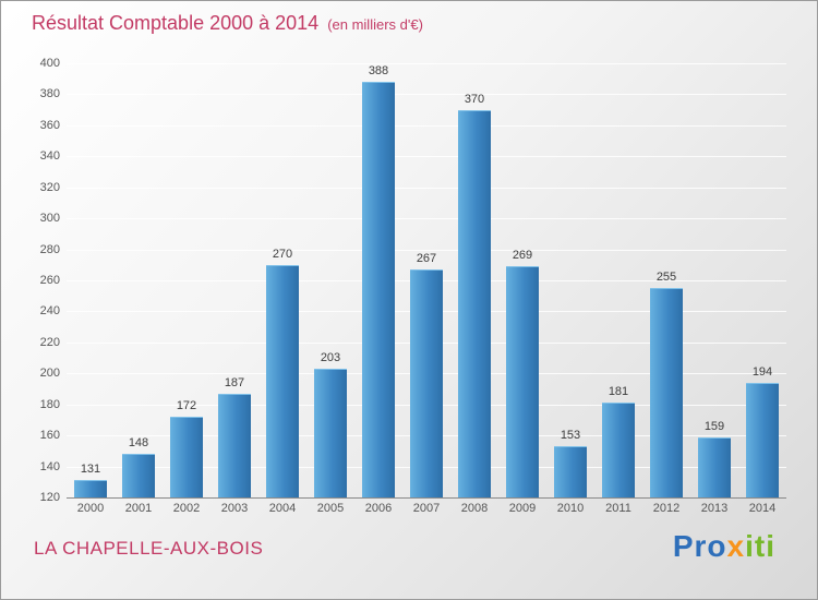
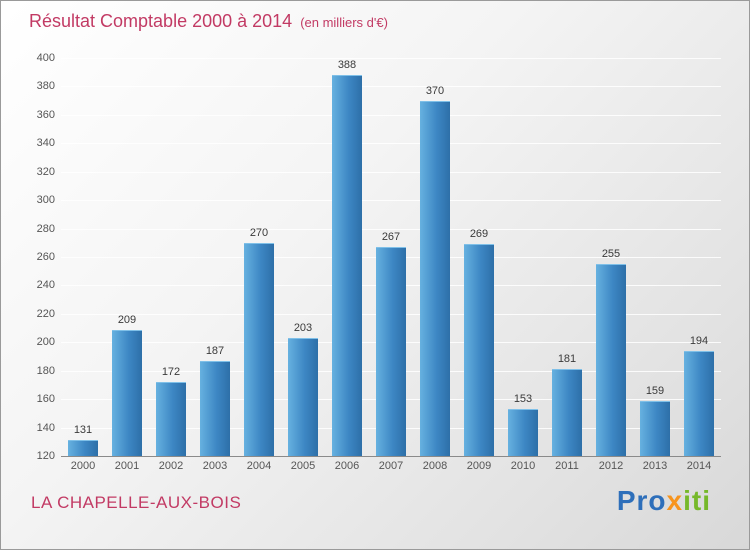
2001: 148 -> 209
